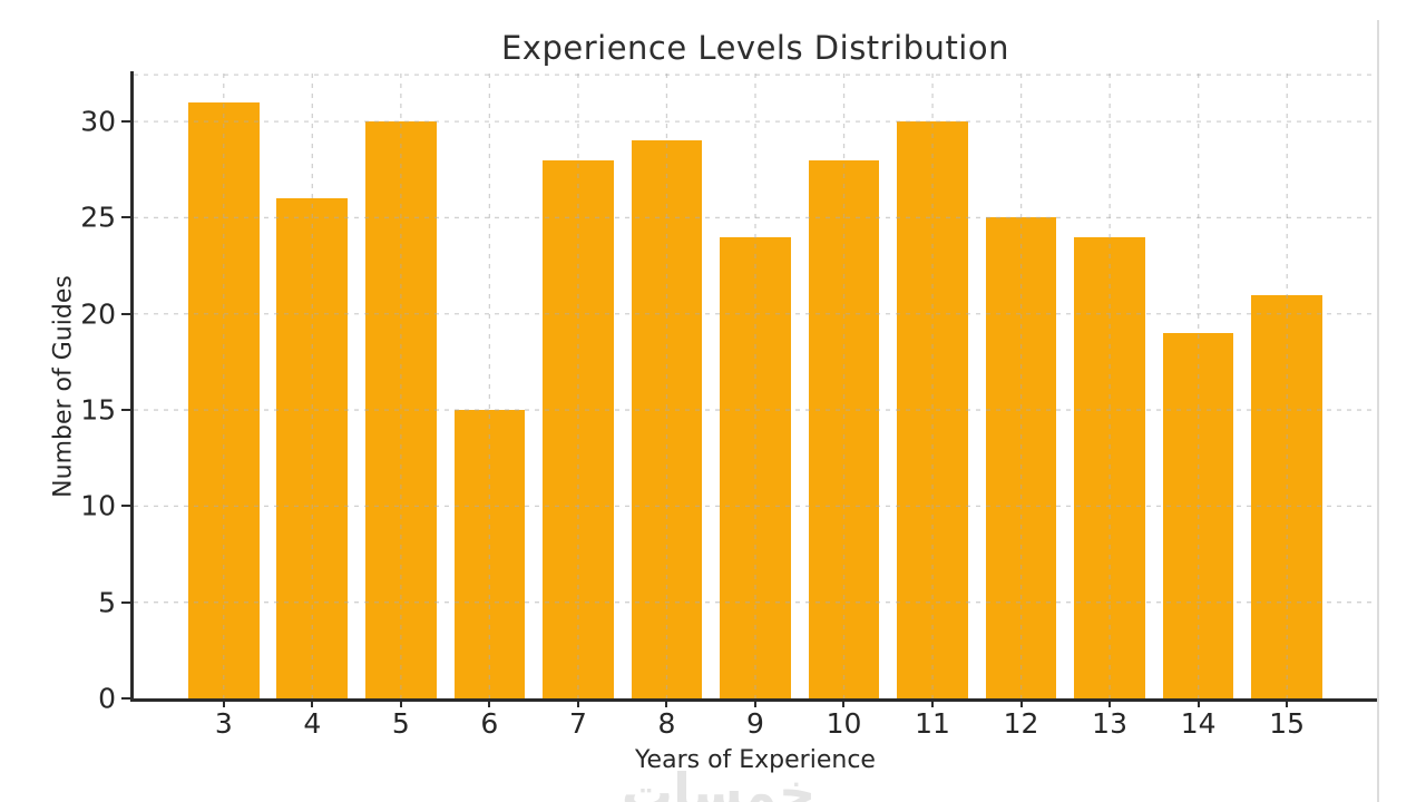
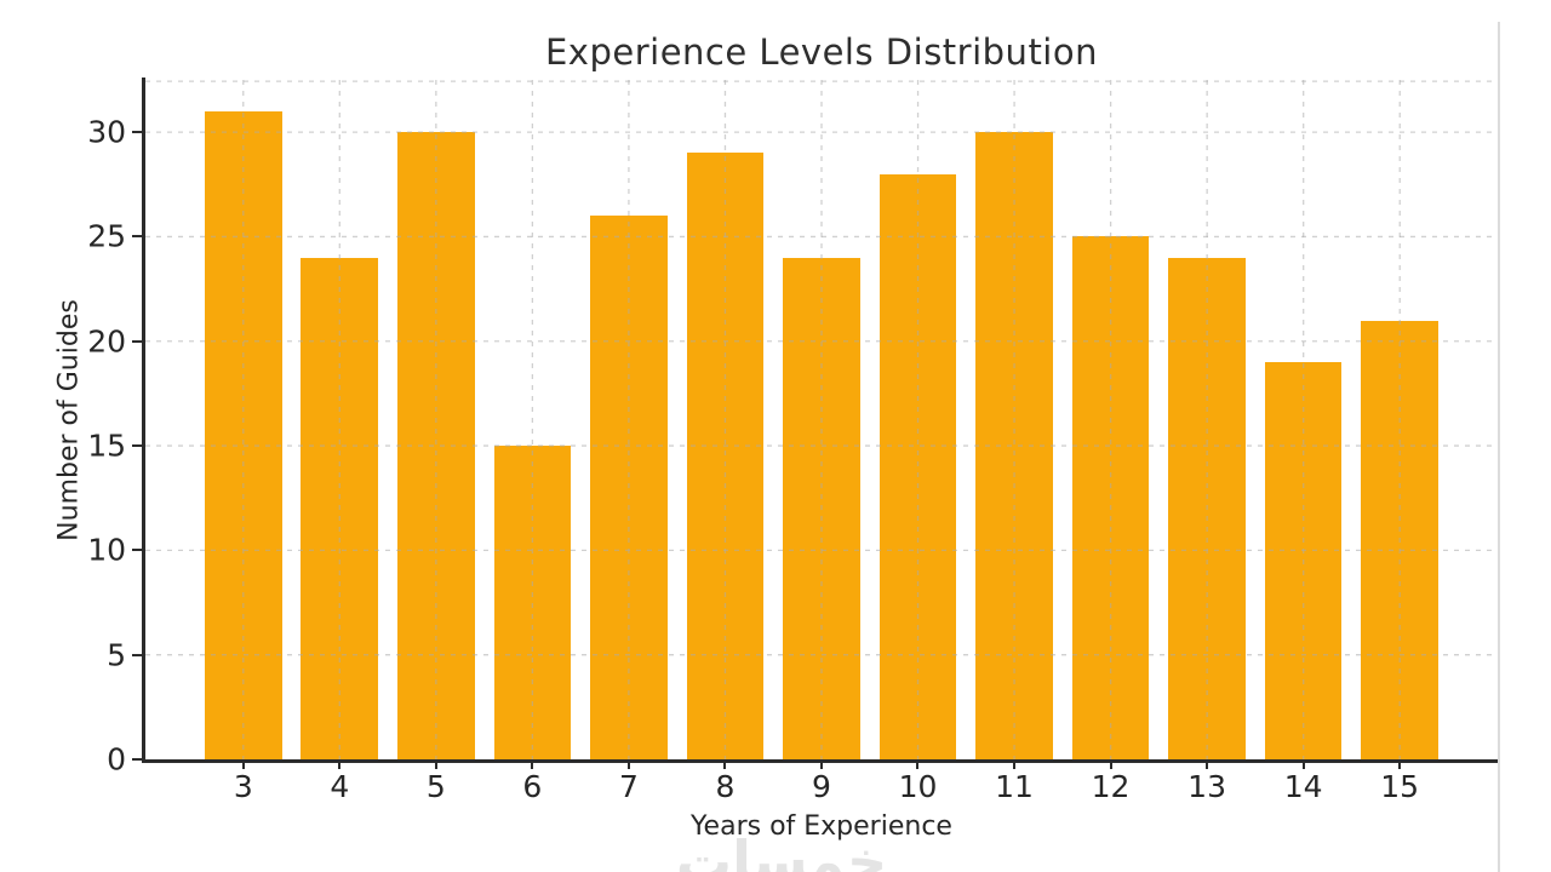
4: 26 -> 24
7: 28 -> 26
